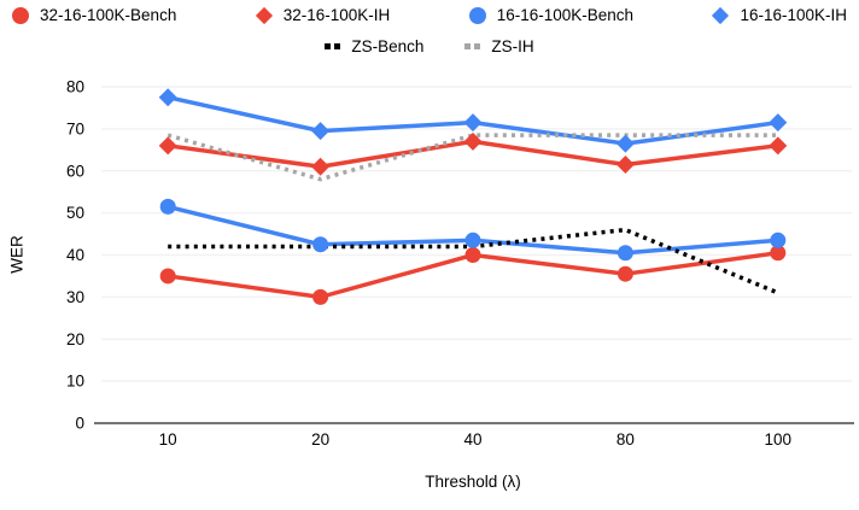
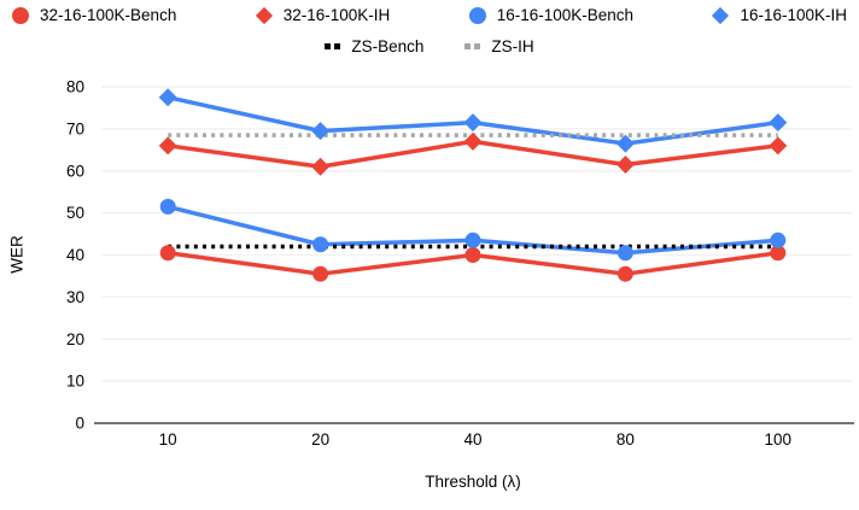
32-16-100K-Bench/10: 35 -> 40
32-16-100K-Bench/20: 30 -> 36
ZS-IH/20: 58 -> 68
ZS-Bench/80: 46 -> 42
ZS-Bench/100: 31 -> 42
